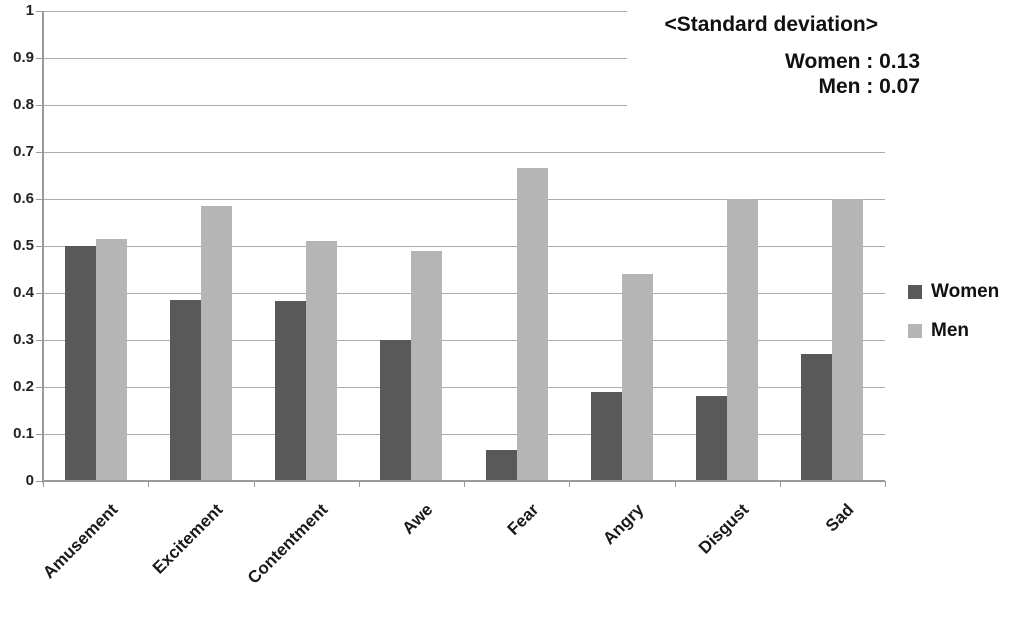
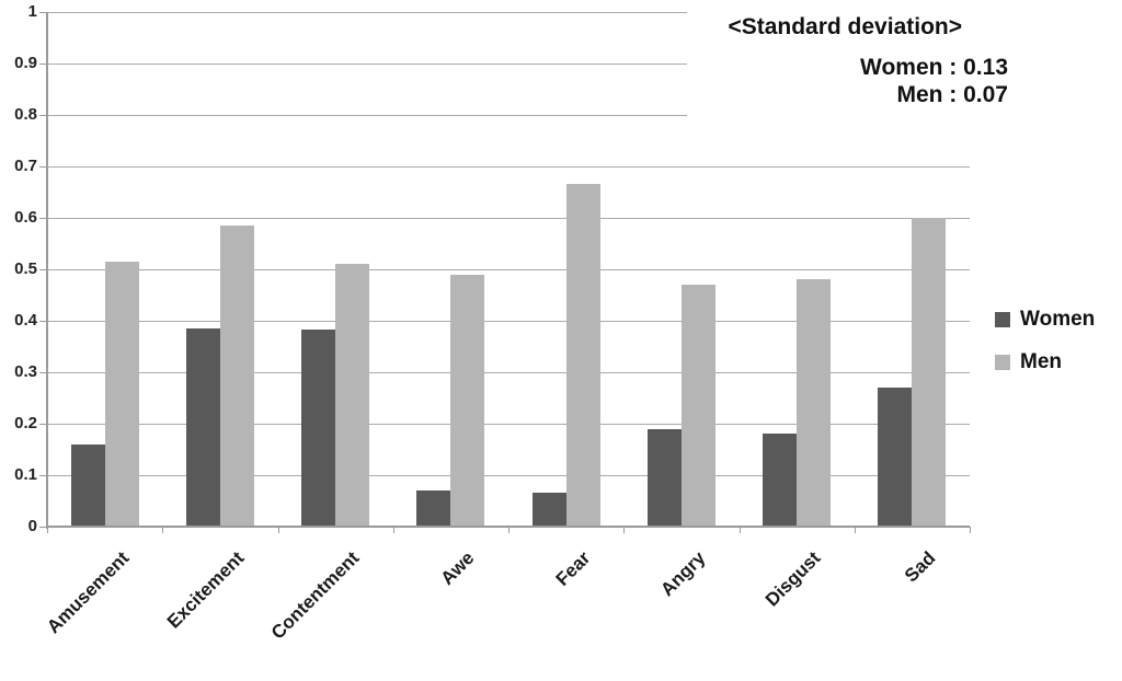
Women/Amusement: 0.50 -> 0.16
Women/Awe: 0.30 -> 0.07
Men/Angry: 0.44 -> 0.47
Men/Disgust: 0.60 -> 0.48
